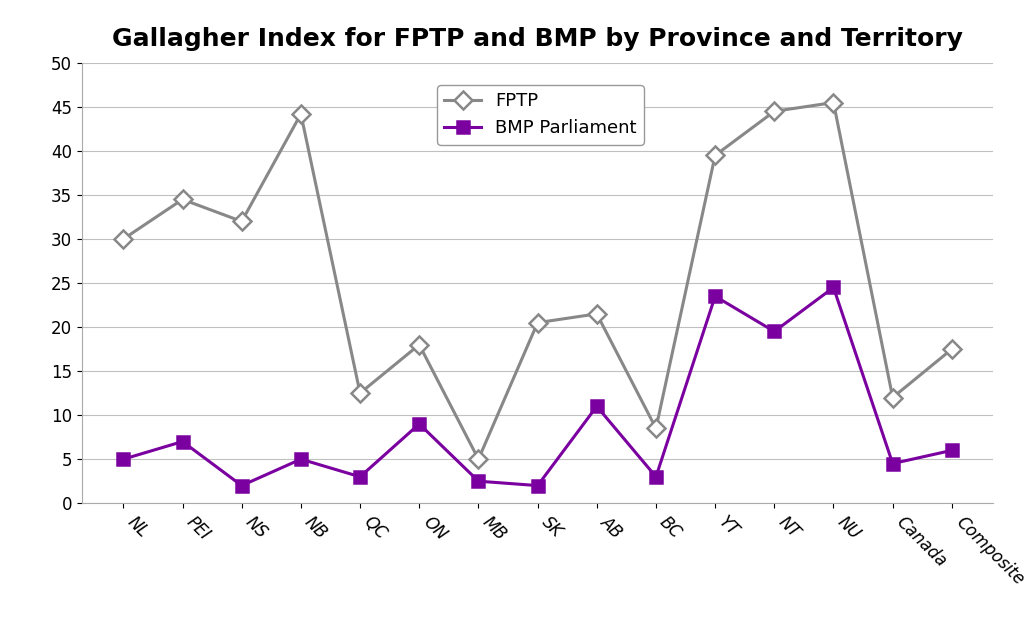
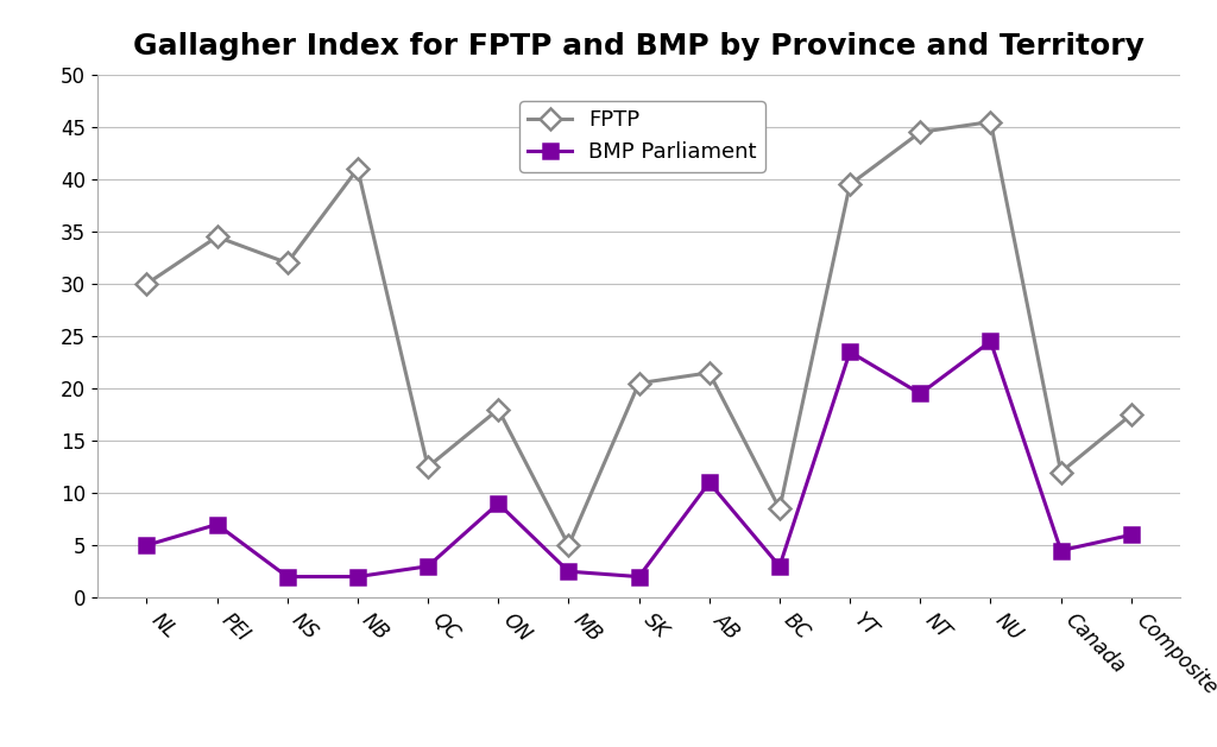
FPTP/NB: 44.2 -> 41.0
BMP Parliament/NB: 5.0 -> 2.0
